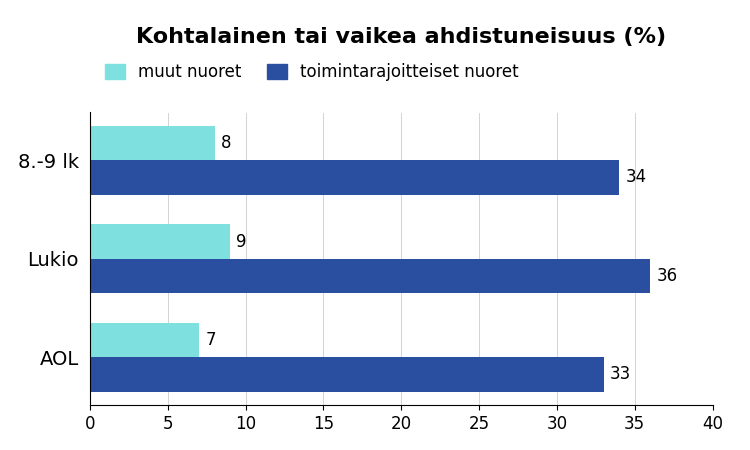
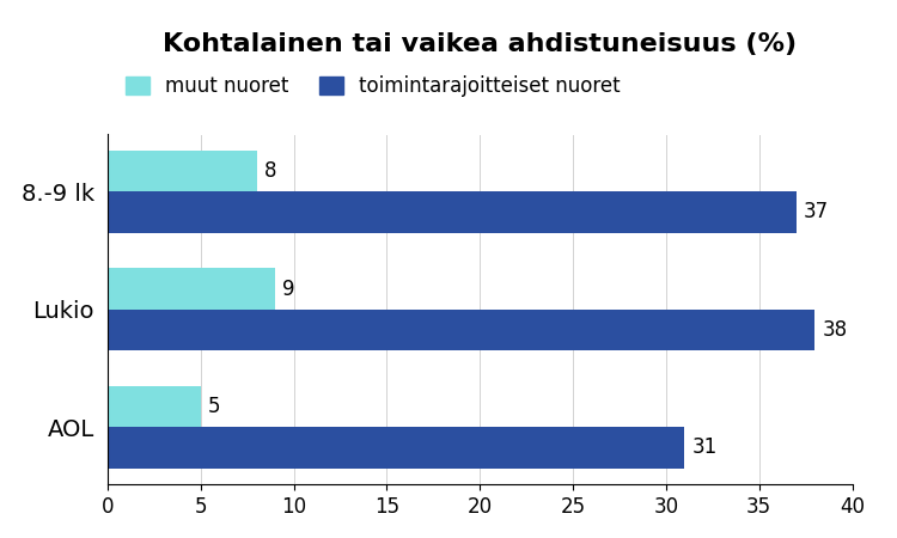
toimintarajoitteiset nuoret/8.-9 lk: 34 -> 37
toimintarajoitteiset nuoret/Lukio: 36 -> 38
muut nuoret/AOL: 7 -> 5
toimintarajoitteiset nuoret/AOL: 33 -> 31
